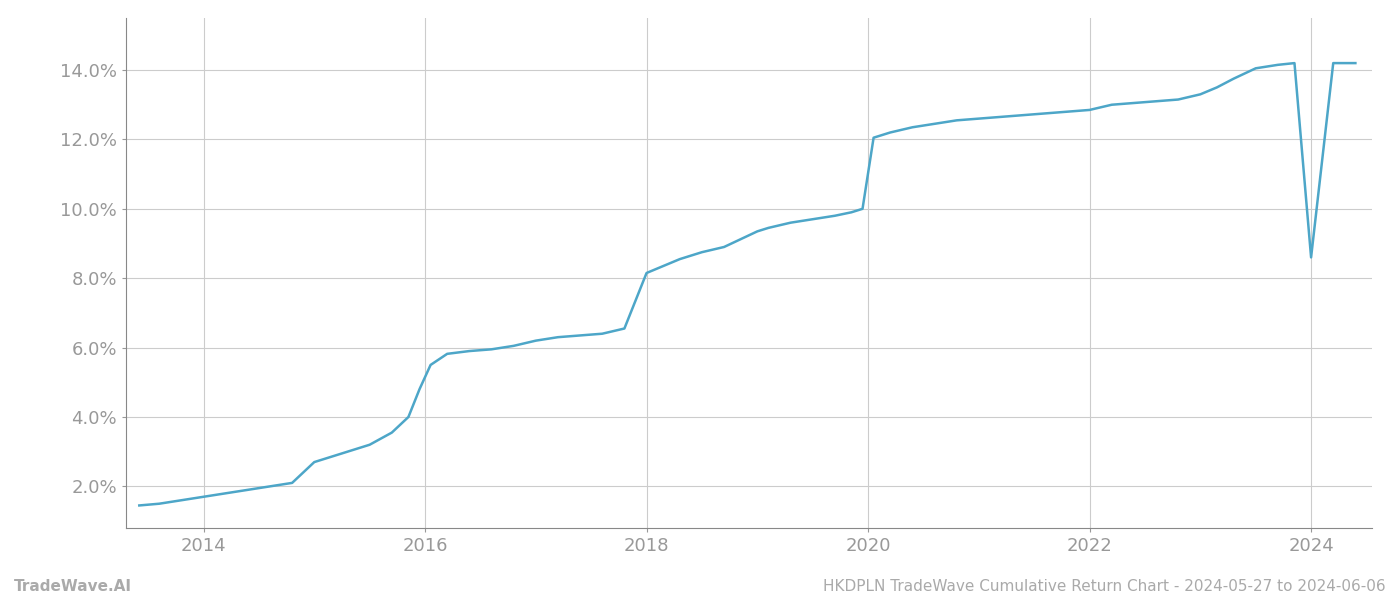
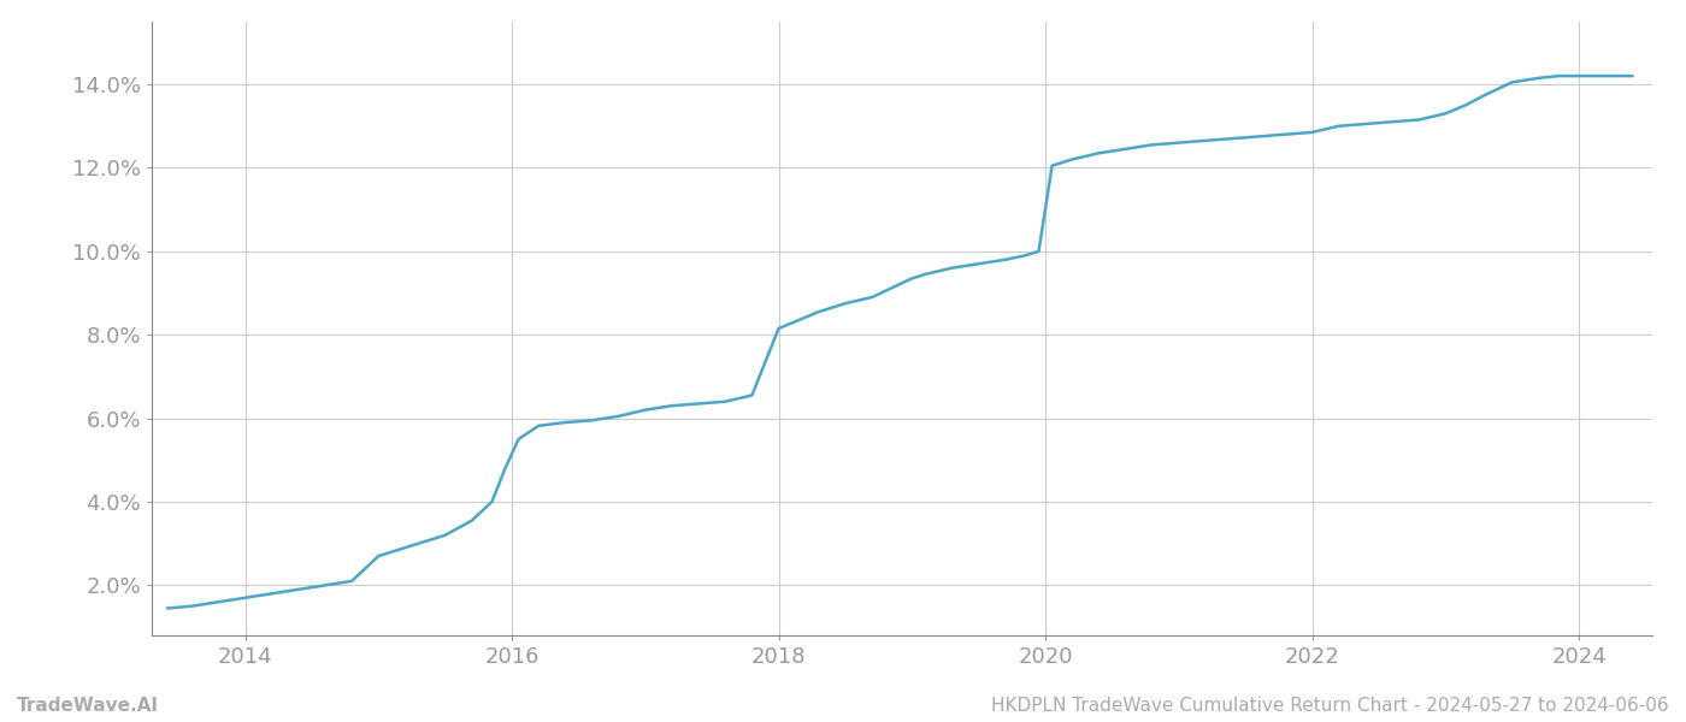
2024: 8.60% -> 14.20%
